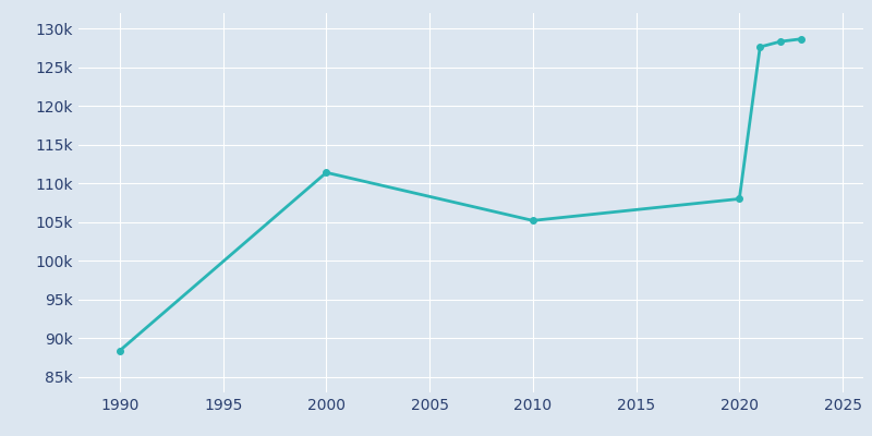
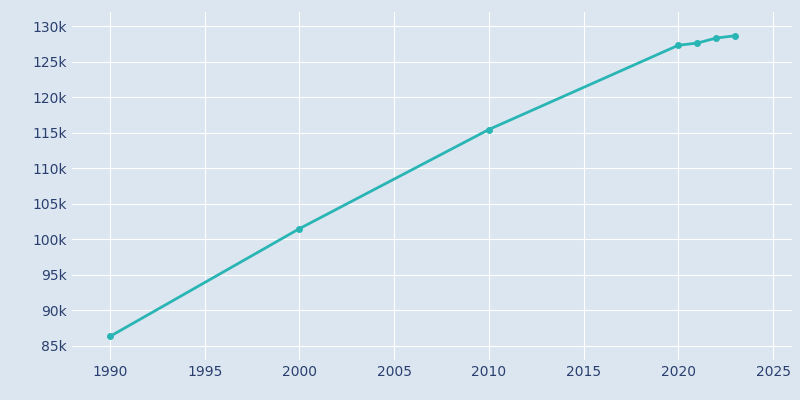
1990: 88.4k -> 86.3k
2000: 111.4k -> 101.5k
2010: 105.2k -> 115.5k
2020: 108.0k -> 127.3k
